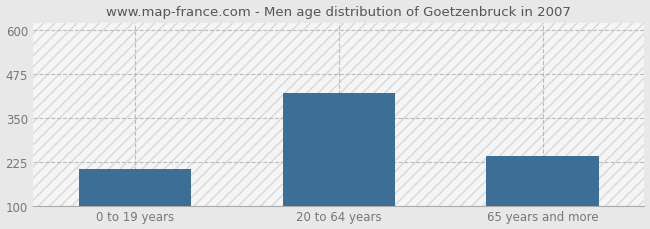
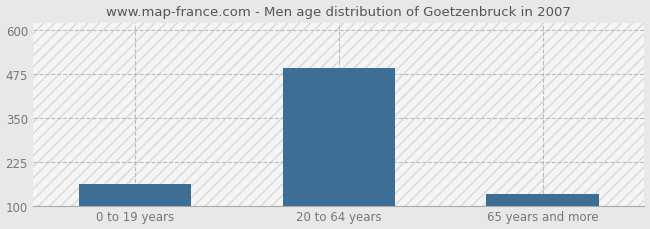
0 to 19 years: 205 -> 162
20 to 64 years: 420 -> 492
65 years and more: 240 -> 133
